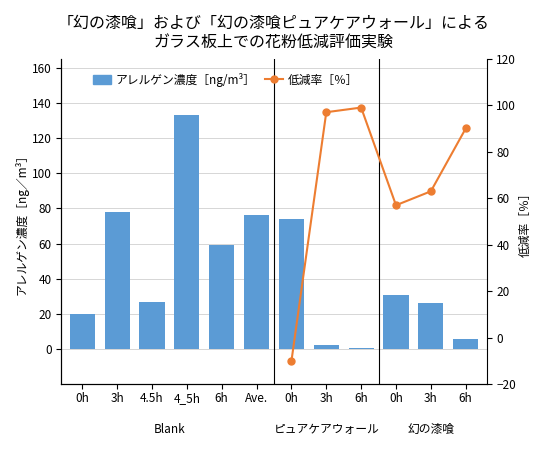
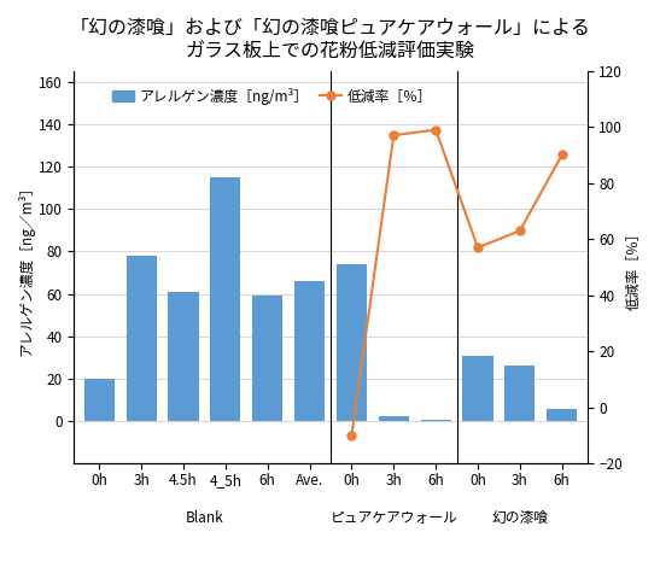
アレルゲン濃度［ng/m³］/4.5h: 27 -> 61
アレルゲン濃度［ng/m³］/4_5h: 133 -> 115
アレルゲン濃度［ng/m³］/Ave.: 76 -> 66
